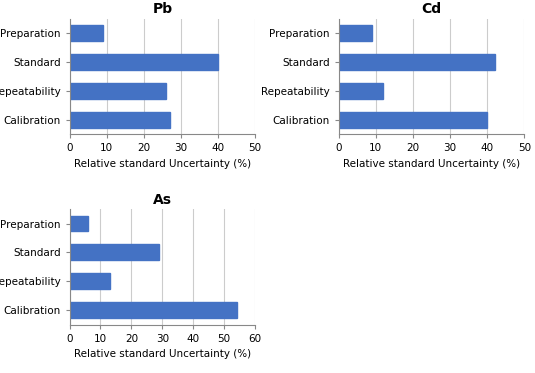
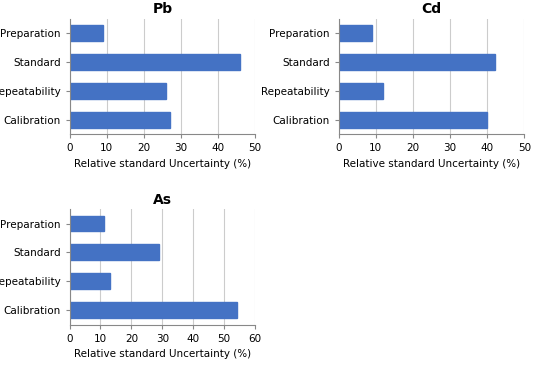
Pb/Standard: 40 -> 46
As/Preparation: 6 -> 11
